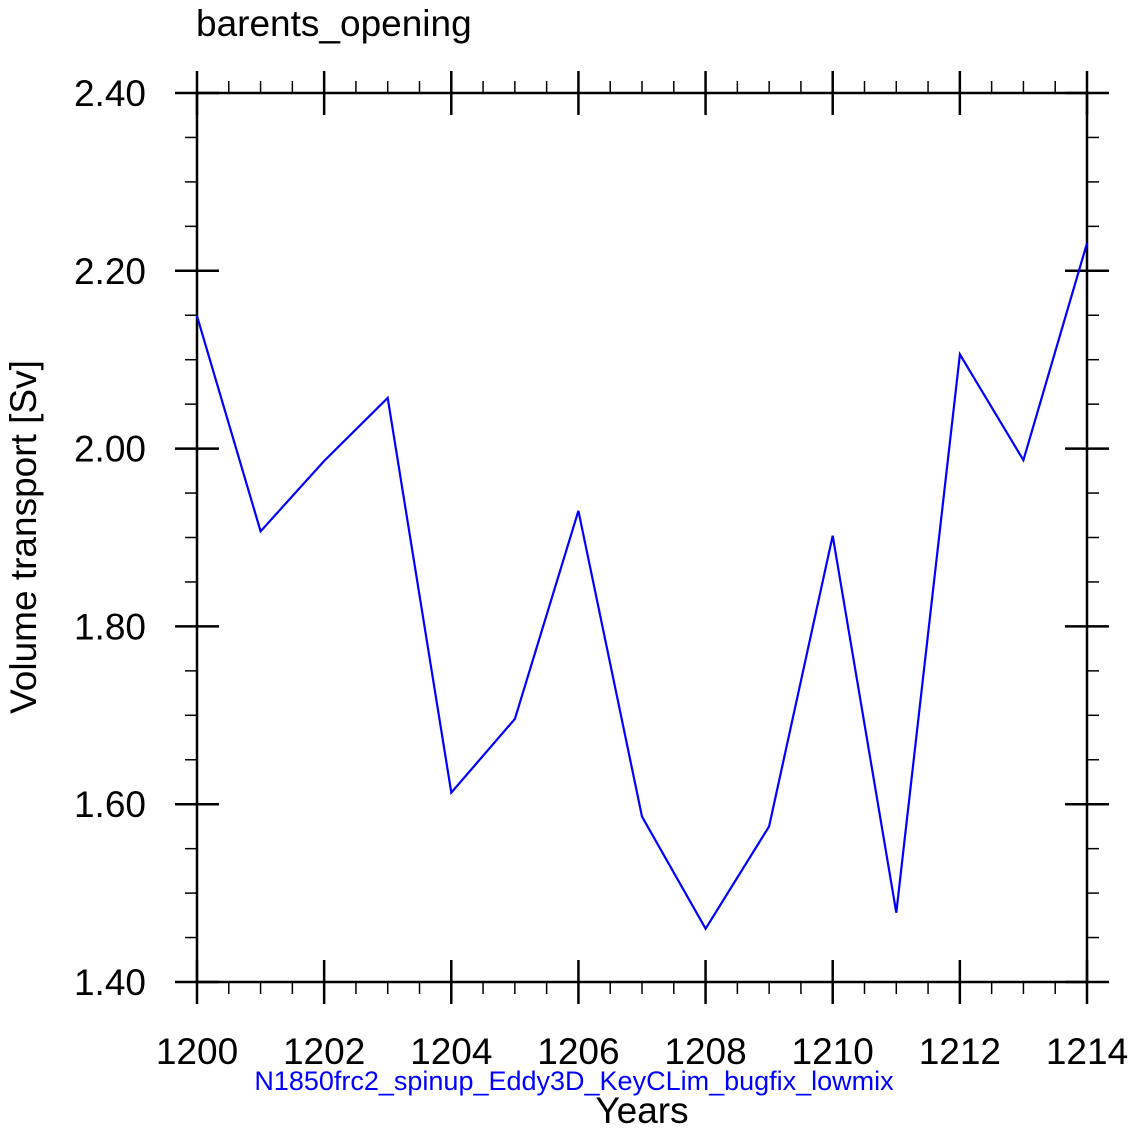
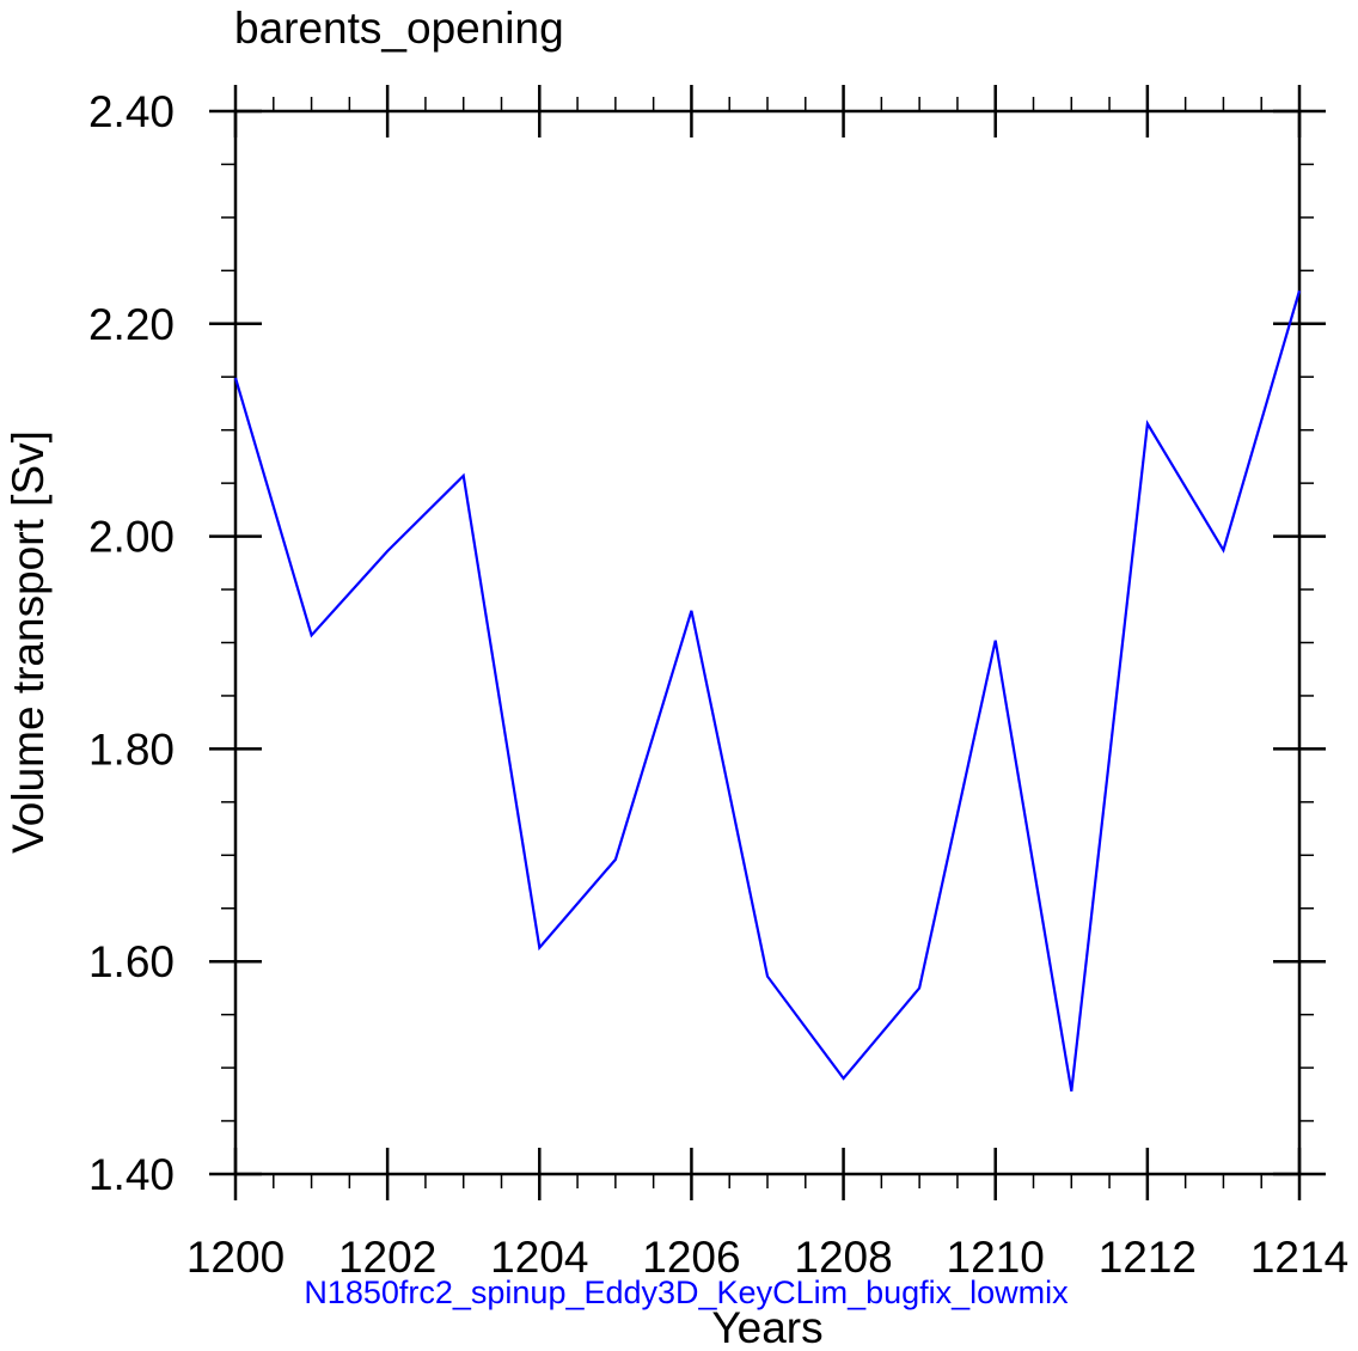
1208: 1.46 -> 1.49
